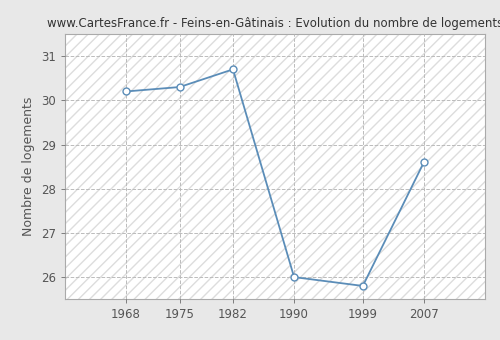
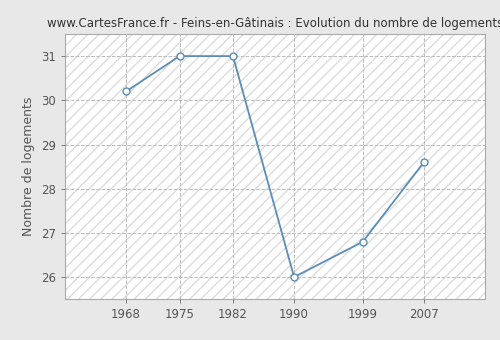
1975: 30.3 -> 31.0
1982: 30.7 -> 31.0
1999: 25.8 -> 26.8
